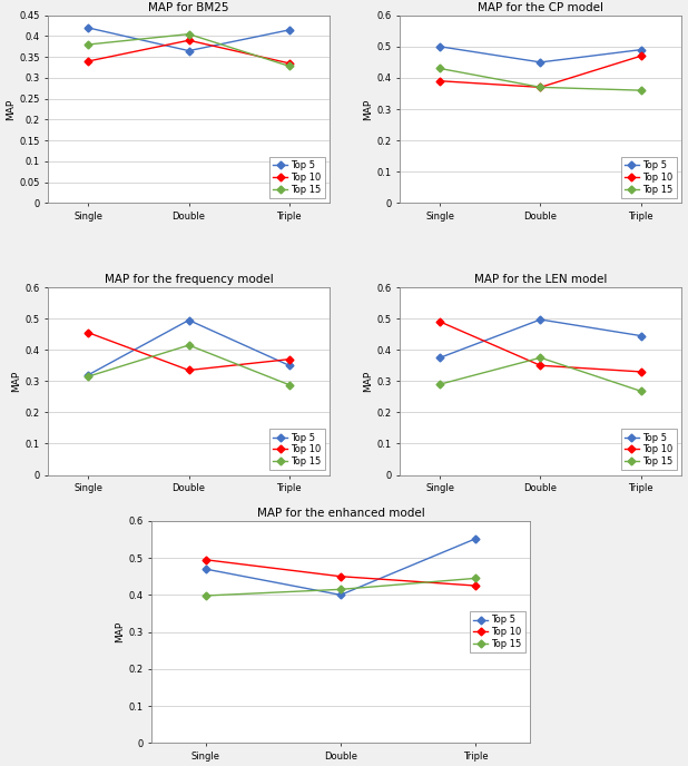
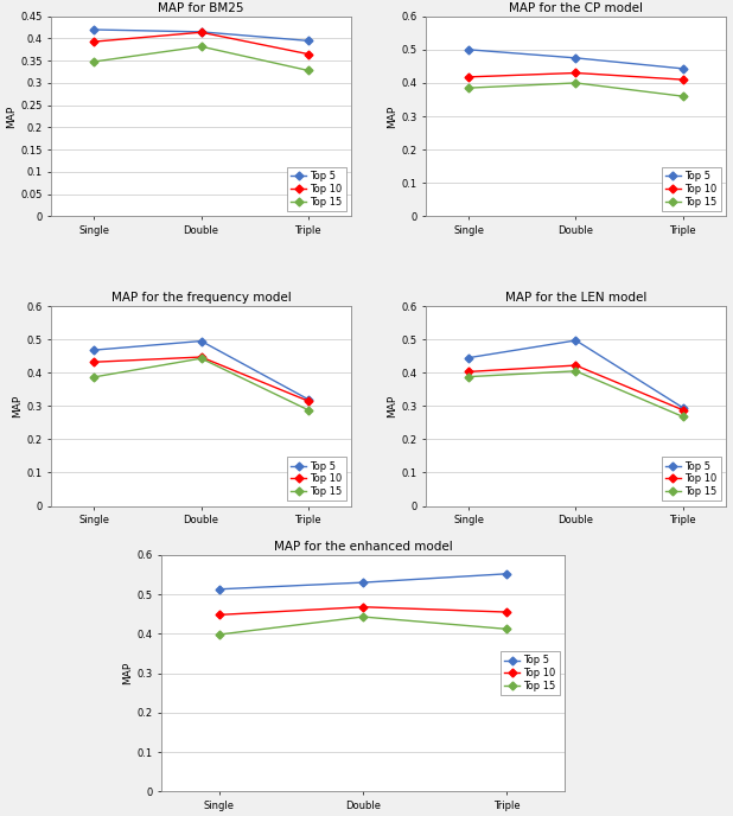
MAP for BM25/Top 10/Single: 0.340 -> 0.393
MAP for BM25/Top 15/Single: 0.380 -> 0.348
MAP for BM25/Top 5/Double: 0.365 -> 0.415
MAP for BM25/Top 10/Double: 0.390 -> 0.414
MAP for BM25/Top 15/Double: 0.405 -> 0.382
MAP for BM25/Top 5/Triple: 0.415 -> 0.395
MAP for BM25/Top 10/Triple: 0.335 -> 0.365
MAP for the CP model/Top 10/Single: 0.390 -> 0.418
MAP for the CP model/Top 15/Single: 0.430 -> 0.385
MAP for the CP model/Top 5/Double: 0.450 -> 0.475
MAP for the CP model/Top 10/Double: 0.370 -> 0.430
MAP for the CP model/Top 15/Double: 0.370 -> 0.400
MAP for the CP model/Top 5/Triple: 0.490 -> 0.443
MAP for the CP model/Top 10/Triple: 0.470 -> 0.410
MAP for the frequency model/Top 5/Single: 0.320 -> 0.468
MAP for the frequency model/Top 10/Single: 0.455 -> 0.432
MAP for the frequency model/Top 15/Single: 0.315 -> 0.387
MAP for the frequency model/Top 10/Double: 0.335 -> 0.447
MAP for the frequency model/Top 15/Double: 0.415 -> 0.443
MAP for the frequency model/Top 5/Triple: 0.350 -> 0.320
MAP for the frequency model/Top 10/Triple: 0.370 -> 0.315
MAP for the LEN model/Top 5/Single: 0.375 -> 0.445
MAP for the LEN model/Top 10/Single: 0.490 -> 0.403
MAP for the LEN model/Top 15/Single: 0.290 -> 0.388
MAP for the LEN model/Top 10/Double: 0.350 -> 0.422
MAP for the LEN model/Top 15/Double: 0.375 -> 0.405
MAP for the LEN model/Top 5/Triple: 0.445 -> 0.295
MAP for the LEN model/Top 10/Triple: 0.330 -> 0.288
MAP for the enhanced model/Top 5/Single: 0.470 -> 0.513
MAP for the enhanced model/Top 10/Single: 0.495 -> 0.448
MAP for the enhanced model/Top 5/Double: 0.400 -> 0.530
MAP for the enhanced model/Top 10/Double: 0.450 -> 0.468
MAP for the enhanced model/Top 15/Double: 0.415 -> 0.443
MAP for the enhanced model/Top 10/Triple: 0.425 -> 0.455
MAP for the enhanced model/Top 15/Triple: 0.445 -> 0.412
